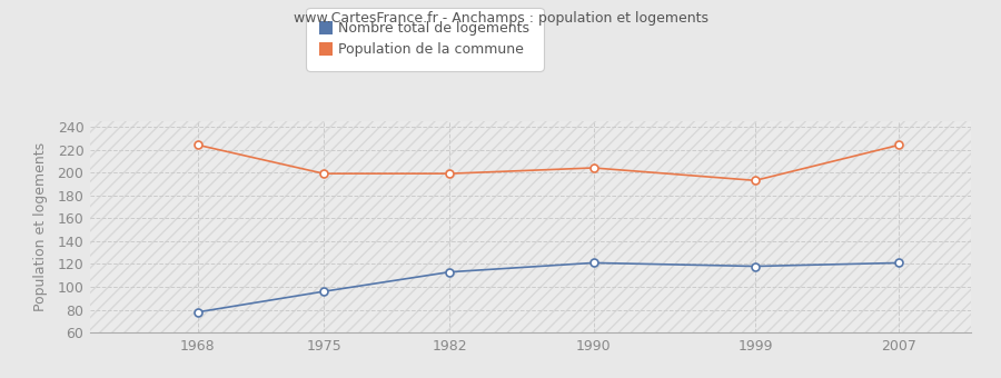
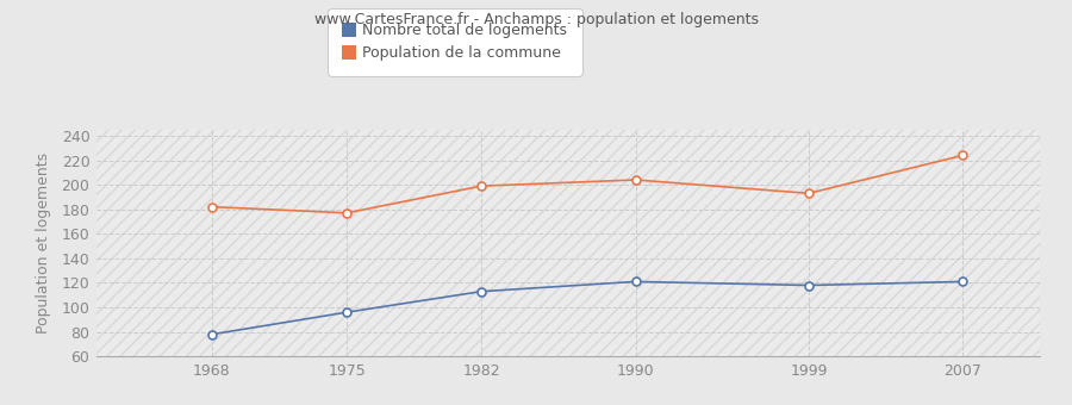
Population de la commune/1968: 224 -> 182
Population de la commune/1975: 199 -> 177
